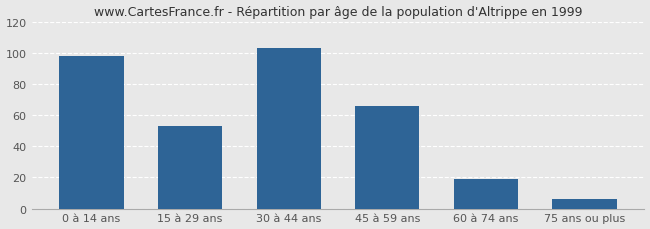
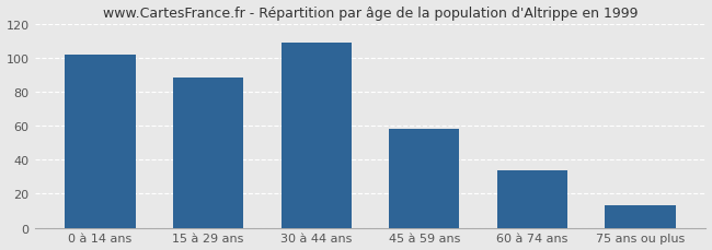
0 à 14 ans: 98 -> 102
15 à 29 ans: 53 -> 88
30 à 44 ans: 103 -> 109
45 à 59 ans: 66 -> 58
60 à 74 ans: 19 -> 34
75 ans ou plus: 6 -> 13
